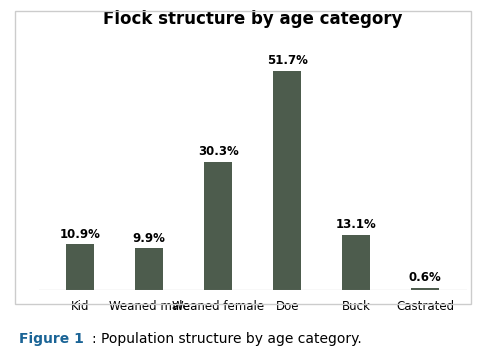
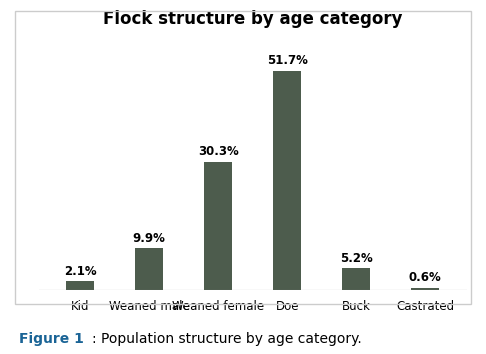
Kid: 10.9% -> 2.1%
Buck: 13.1% -> 5.2%
